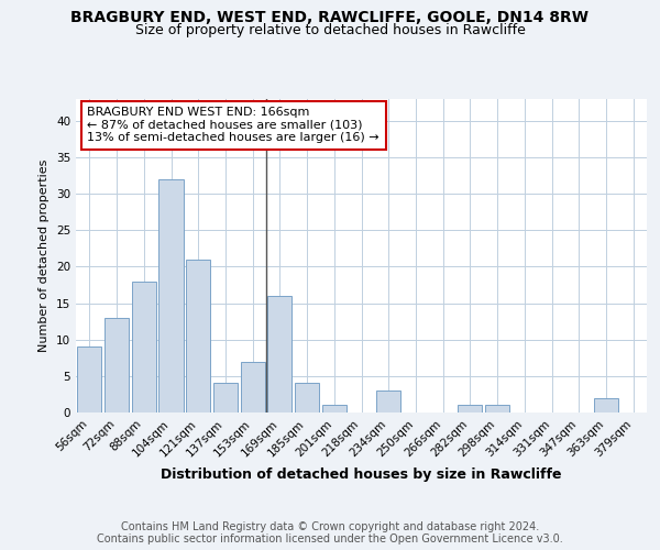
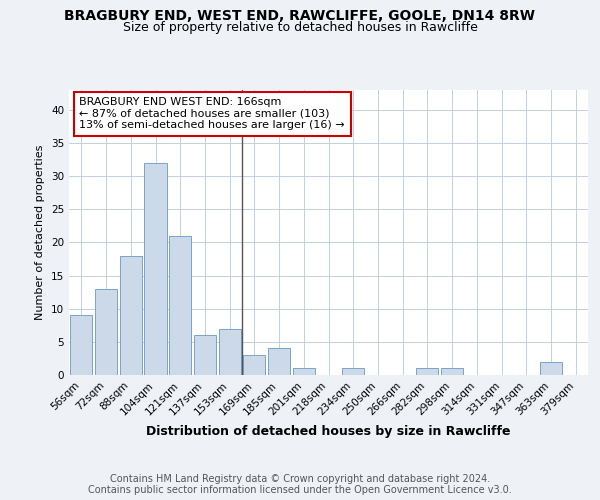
137sqm: 4 -> 6
169sqm: 16 -> 3
234sqm: 3 -> 1
